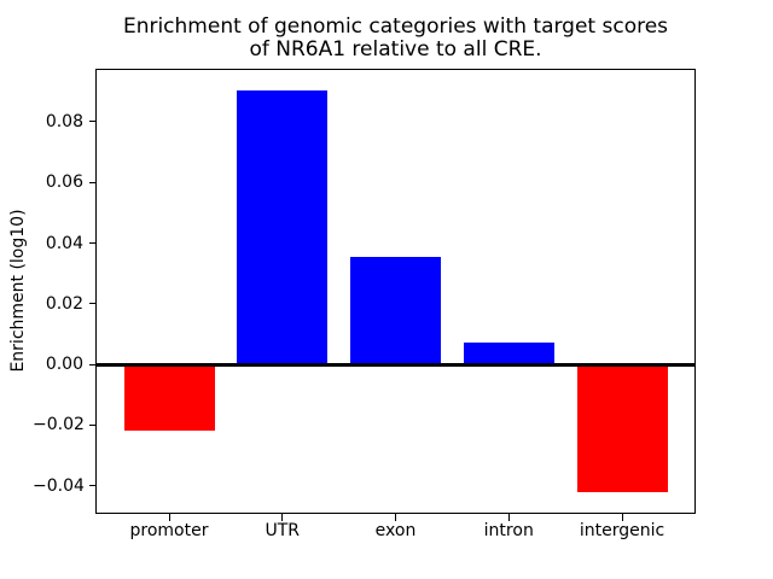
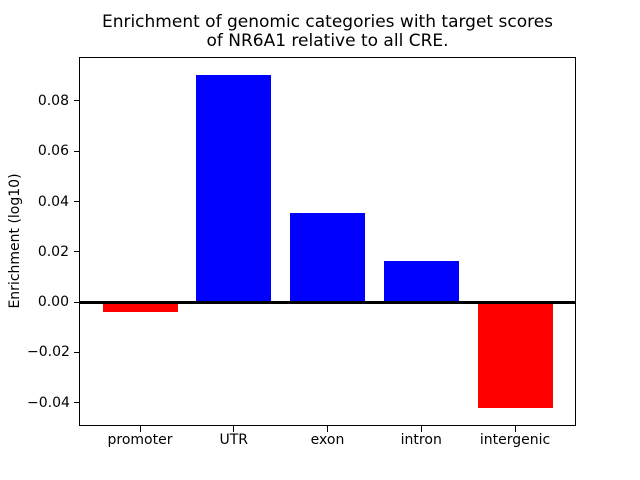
promoter: -0.022 -> -0.004
intron: 0.007 -> 0.017
